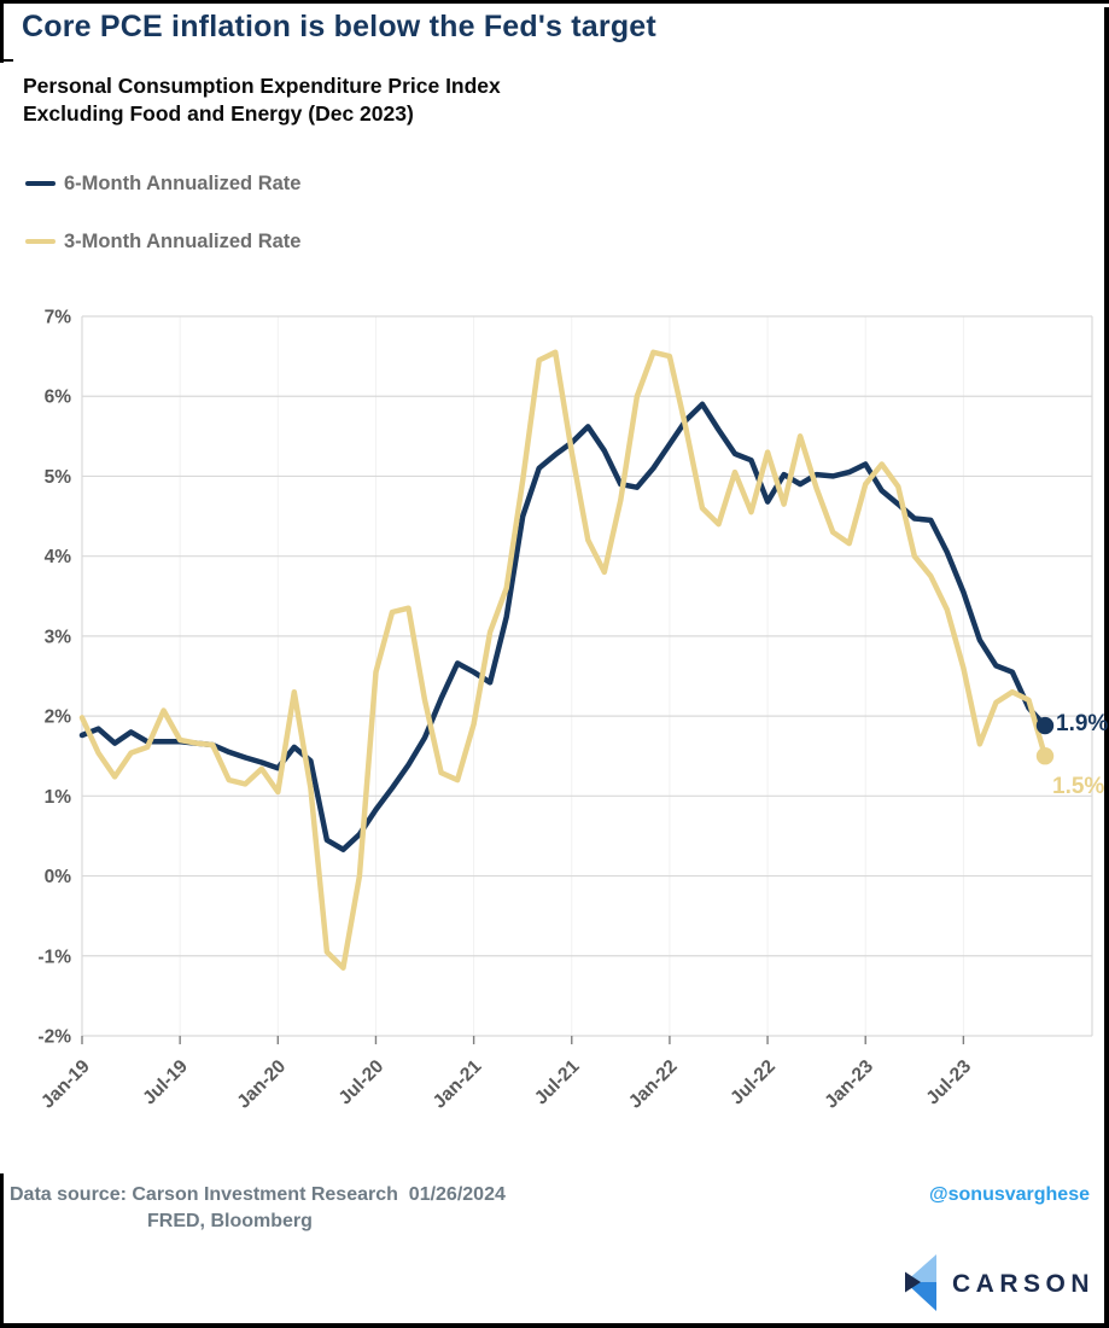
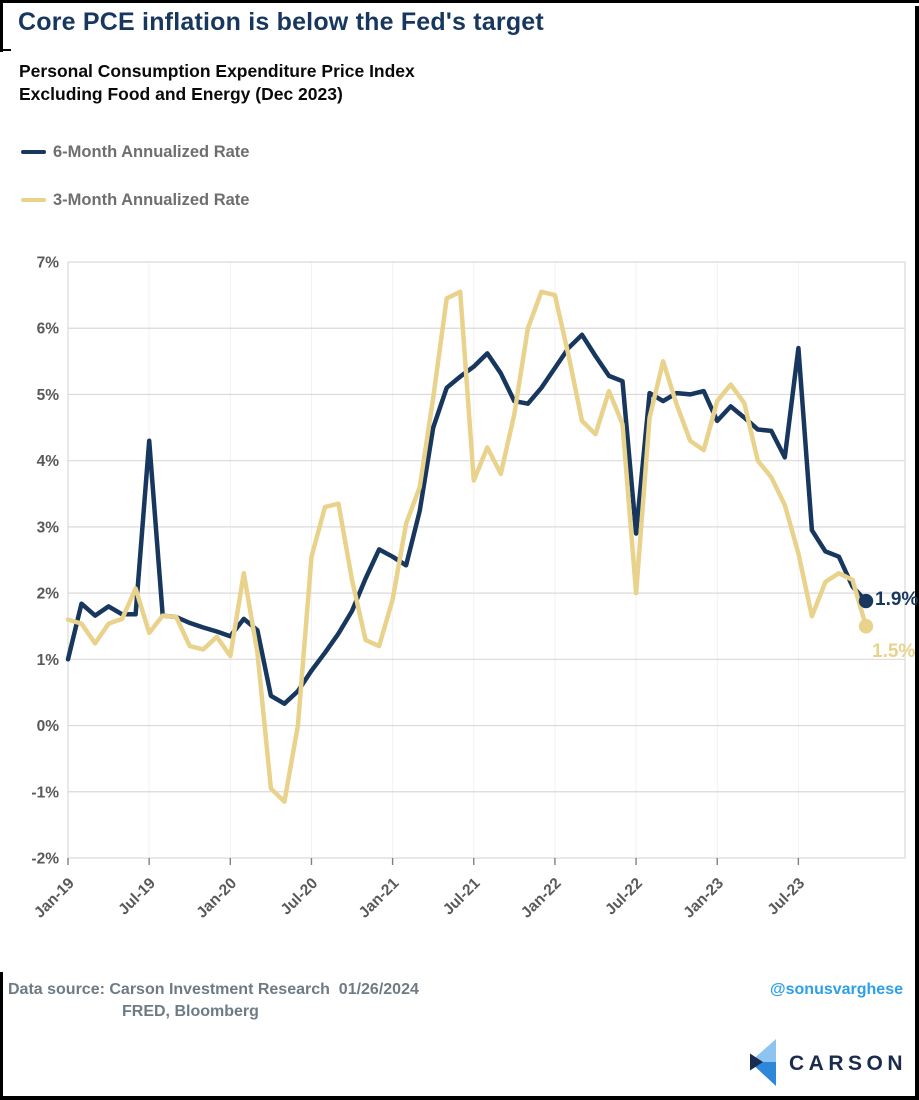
6-Month Annualized Rate/Jan-19: 1.8% -> 1.0%
3-Month Annualized Rate/Jan-19: 2.0% -> 1.6%
6-Month Annualized Rate/Jul-19: 1.7% -> 4.3%
3-Month Annualized Rate/Jul-19: 1.7% -> 1.4%
3-Month Annualized Rate/Jul-21: 5.3% -> 3.7%
6-Month Annualized Rate/Jul-22: 4.7% -> 2.9%
3-Month Annualized Rate/Jul-22: 5.3% -> 2.0%
6-Month Annualized Rate/Jan-23: 5.2% -> 4.6%
6-Month Annualized Rate/Jul-23: 3.5% -> 5.7%
